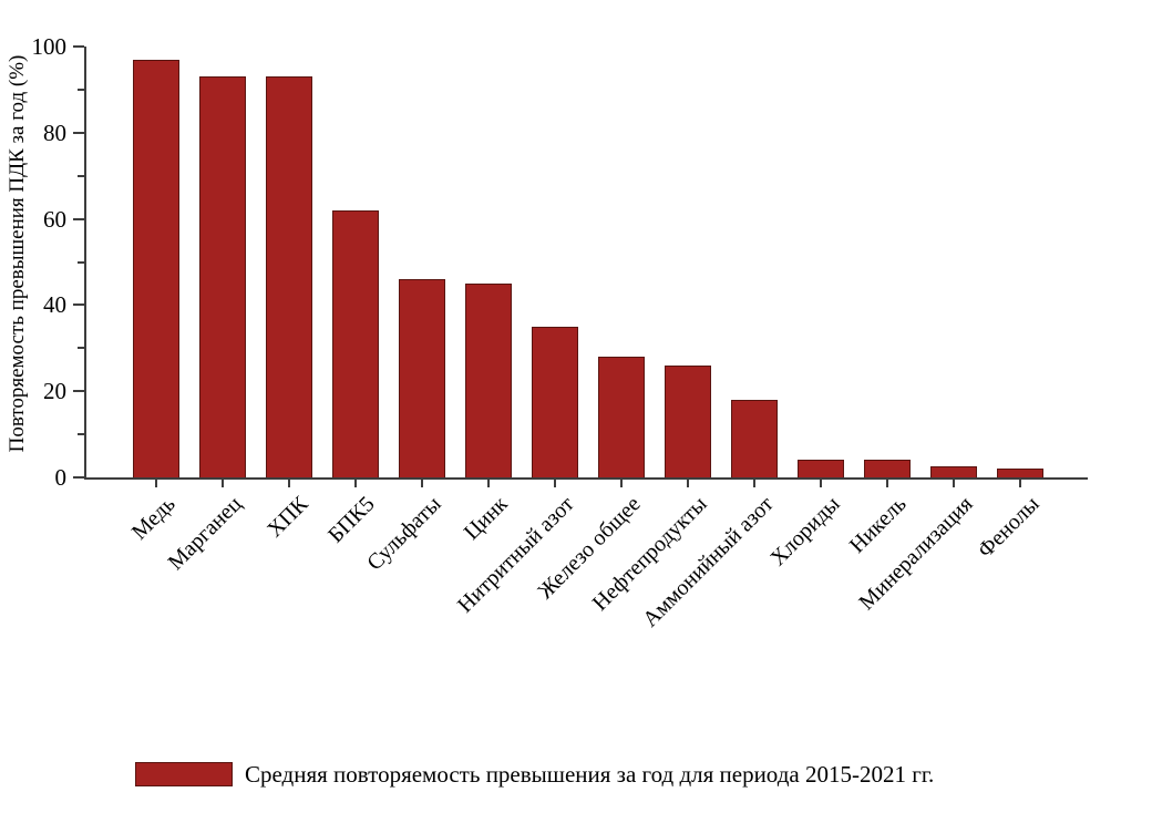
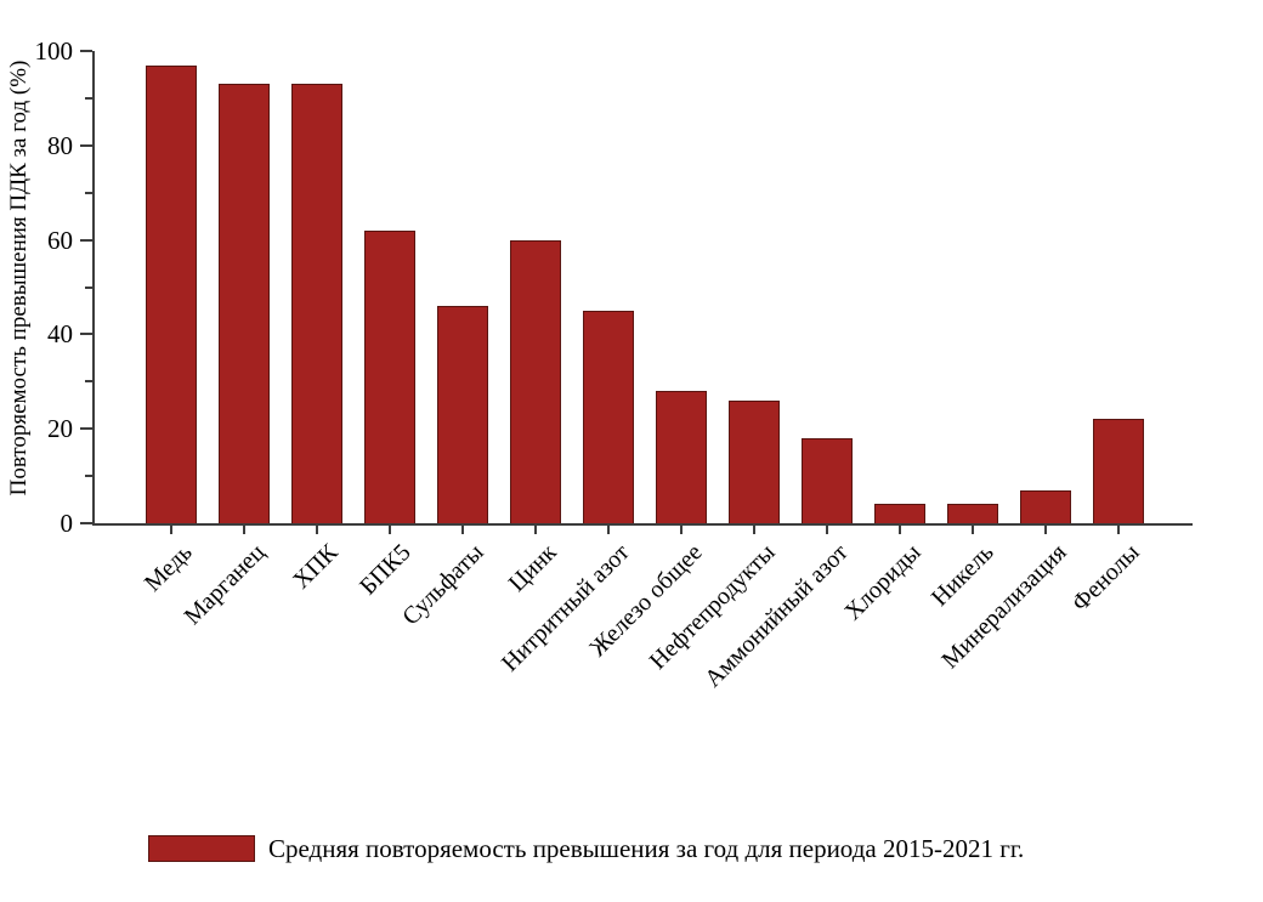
Цинк: 45 -> 60
Нитритный азот: 35 -> 45
Минерализация: 2 -> 7
Фенолы: 2 -> 22
